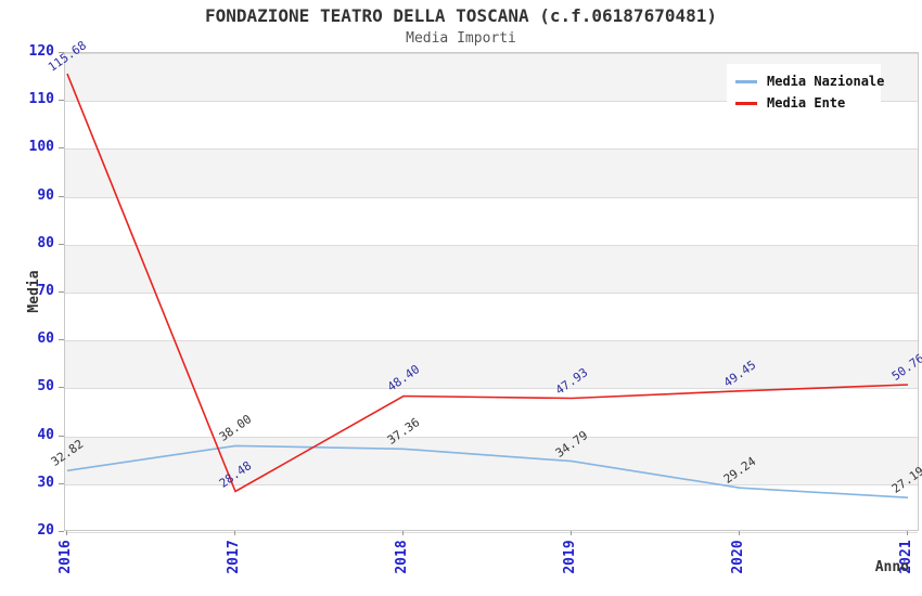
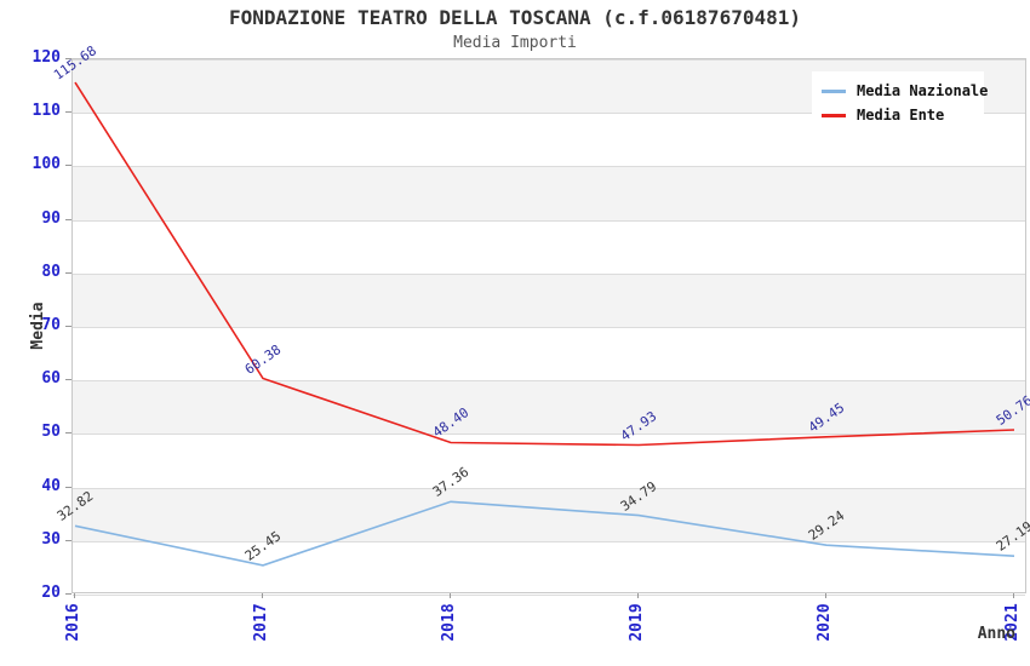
Media Nazionale/2017: 38.00 -> 25.45
Media Ente/2017: 28.48 -> 60.38
